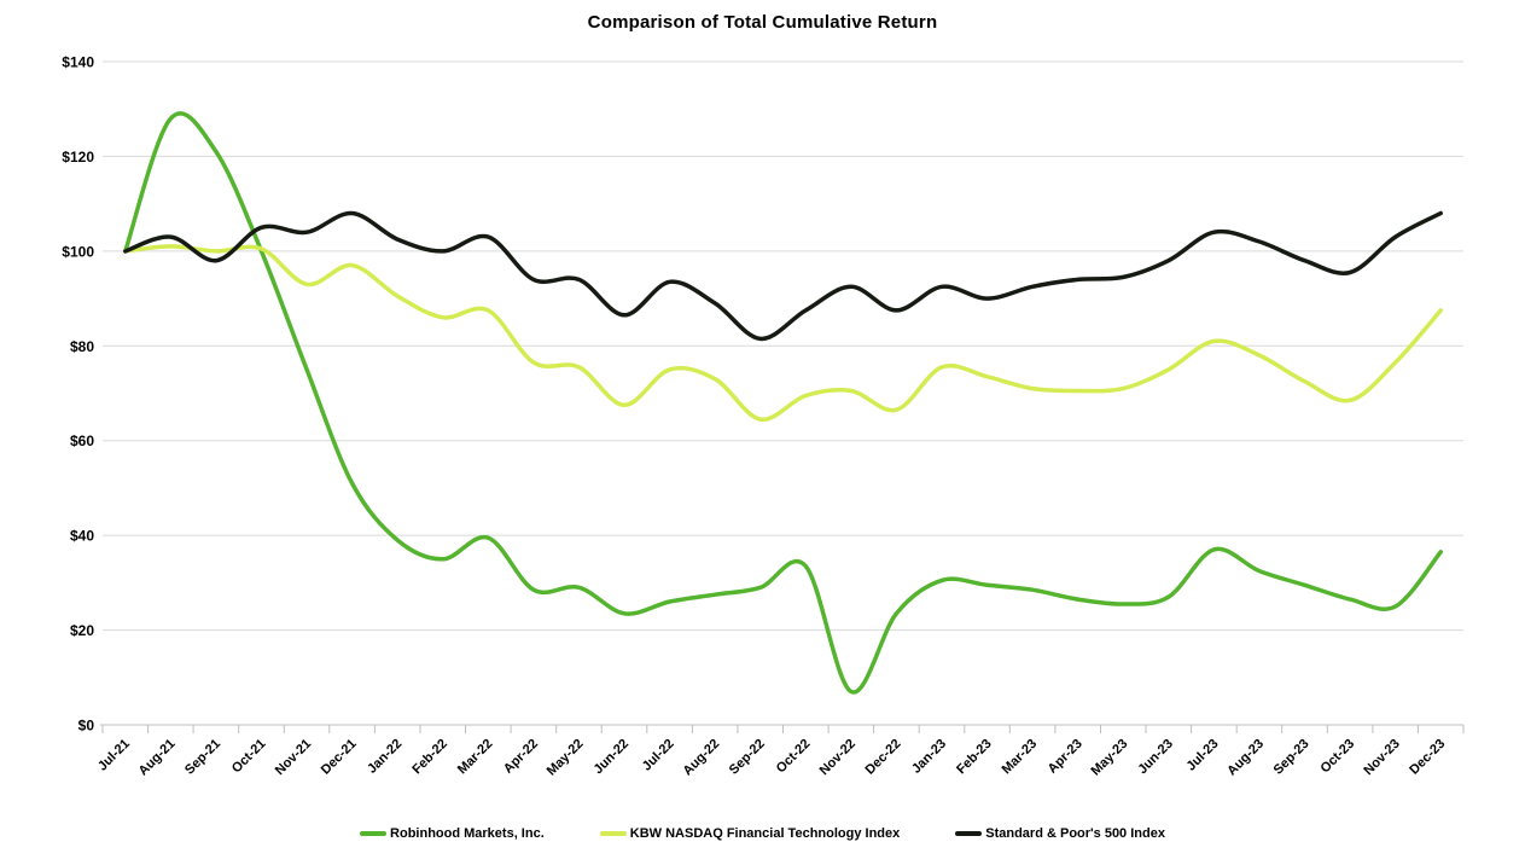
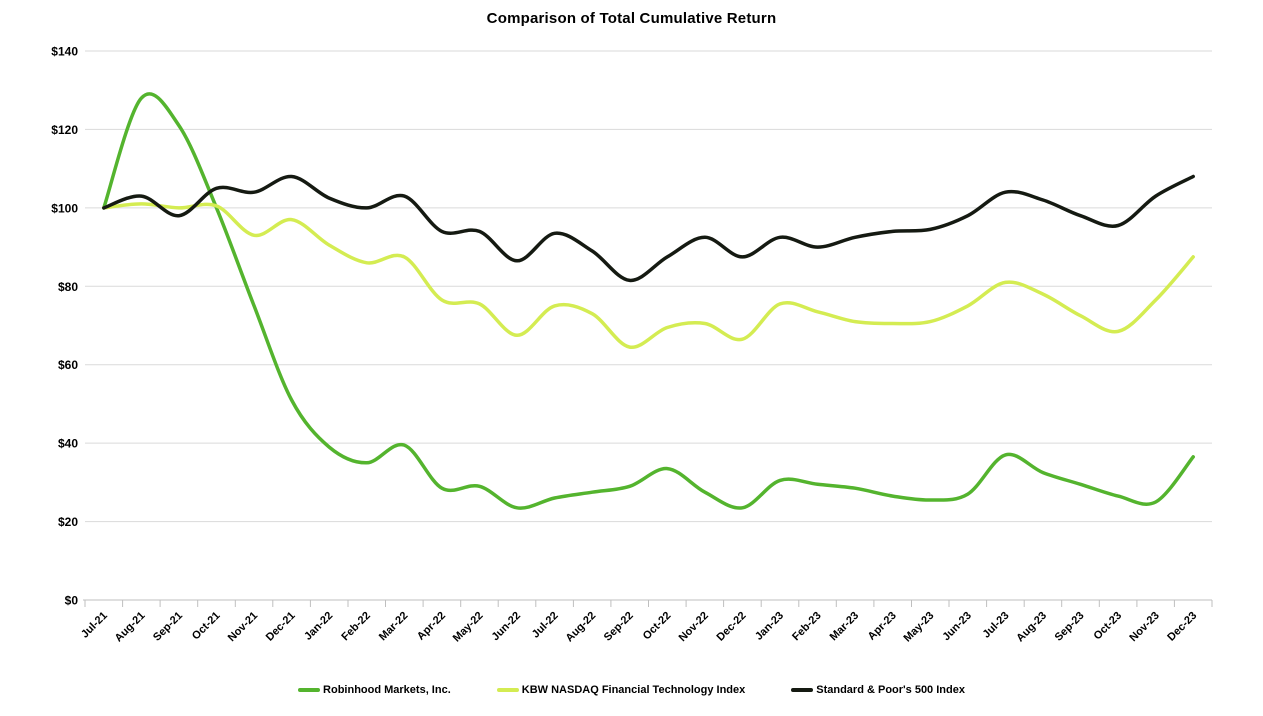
Robinhood Markets, Inc./Nov-22: $7 -> $28
